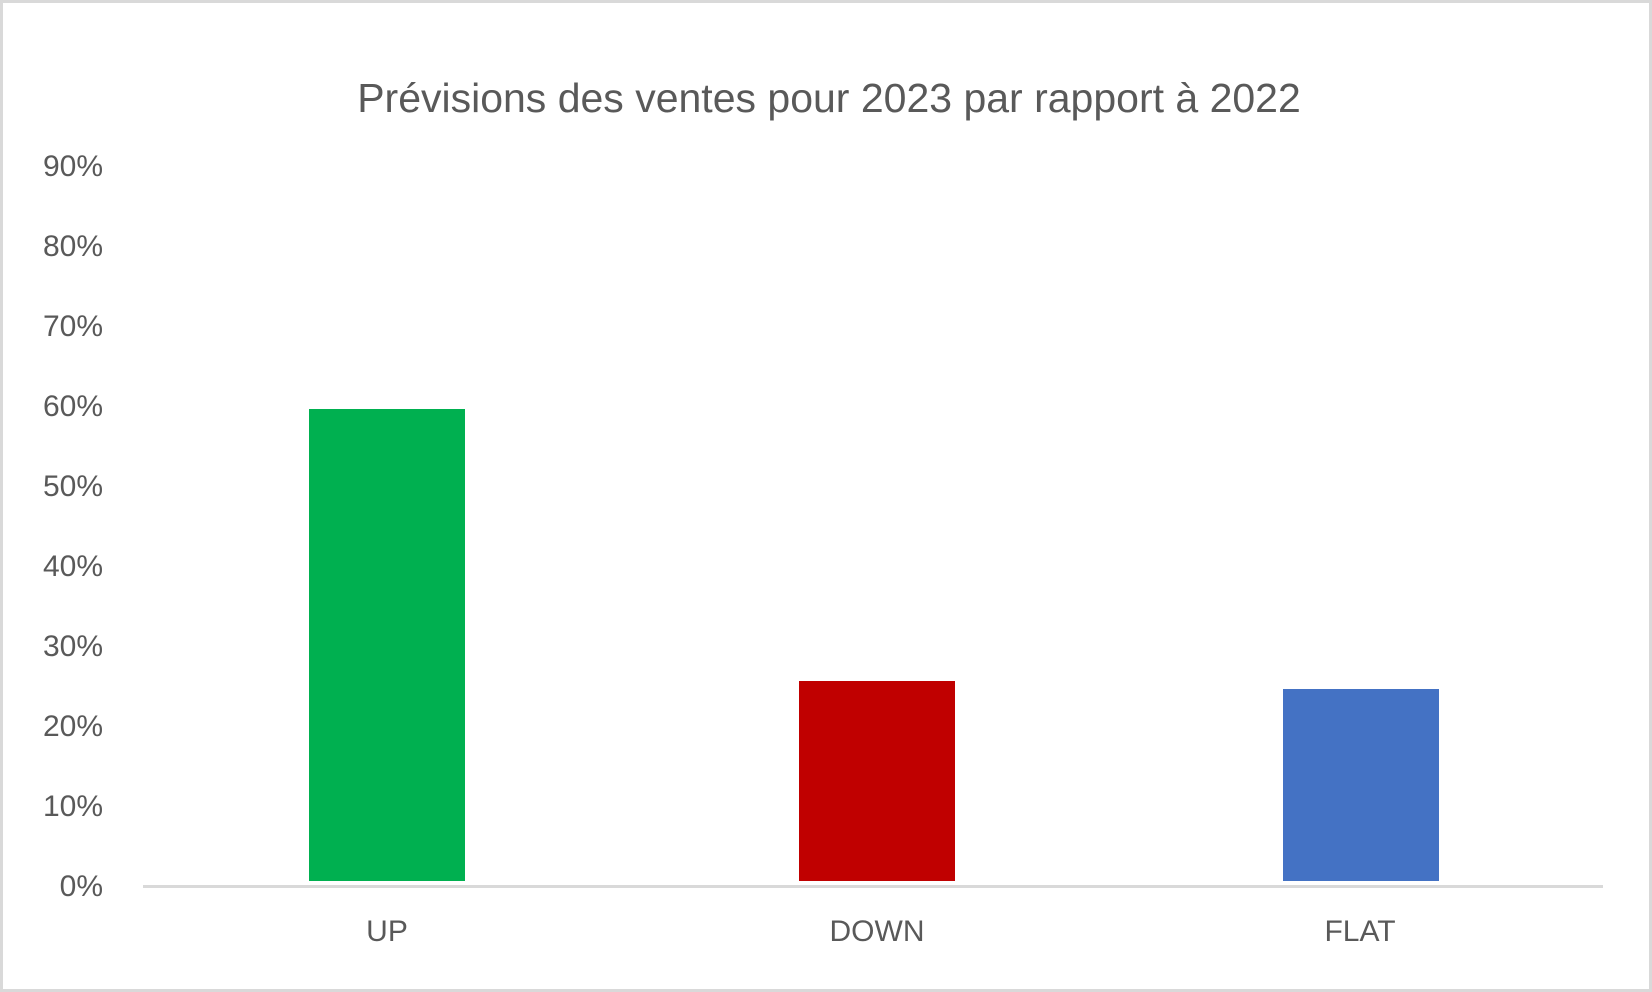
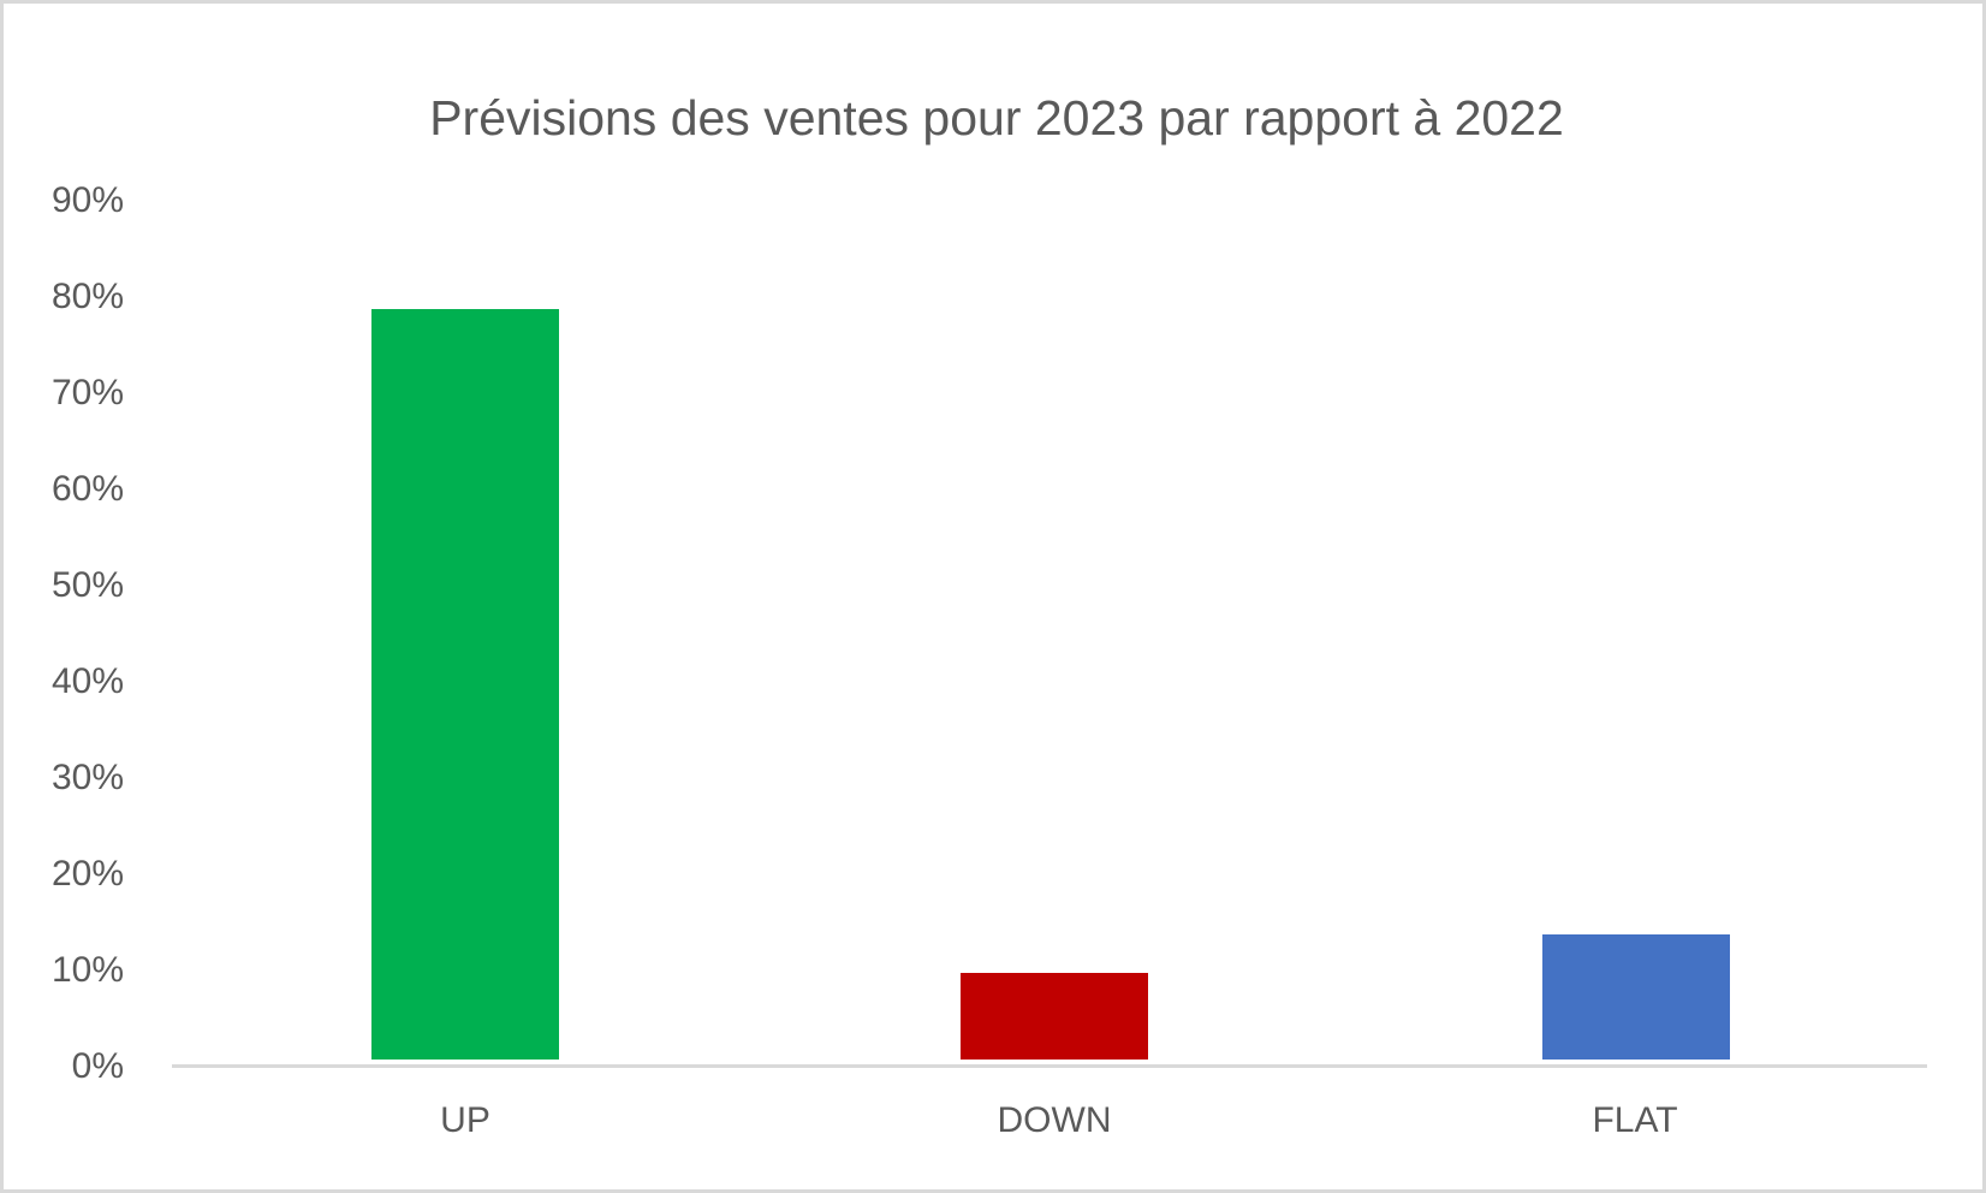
UP: 59% -> 78%
DOWN: 25% -> 9%
FLAT: 24% -> 13%
